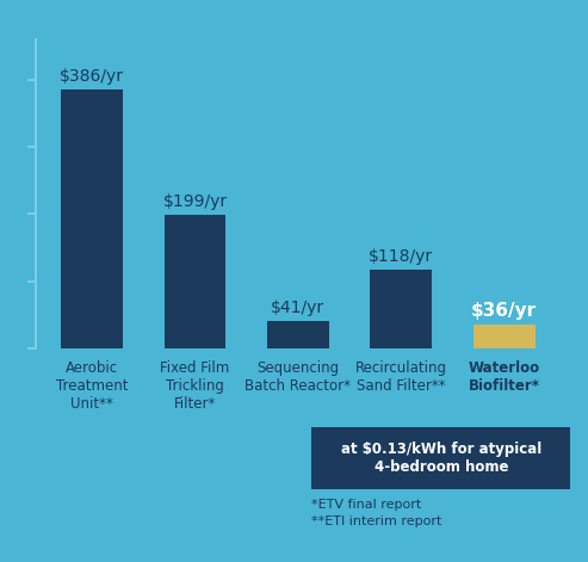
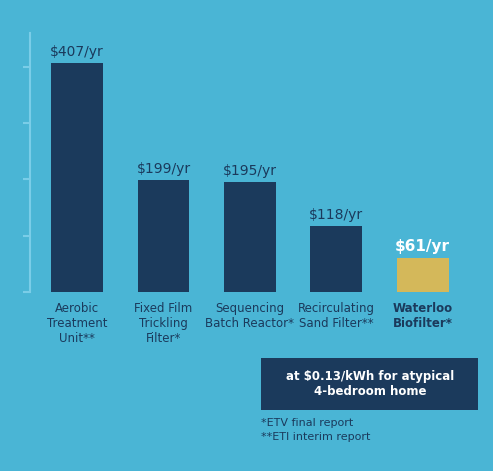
Aerobic Treatment Unit**: 386 -> 407
Sequencing Batch Reactor*: 41 -> 195
Waterloo Biofilter*: 36 -> 61
